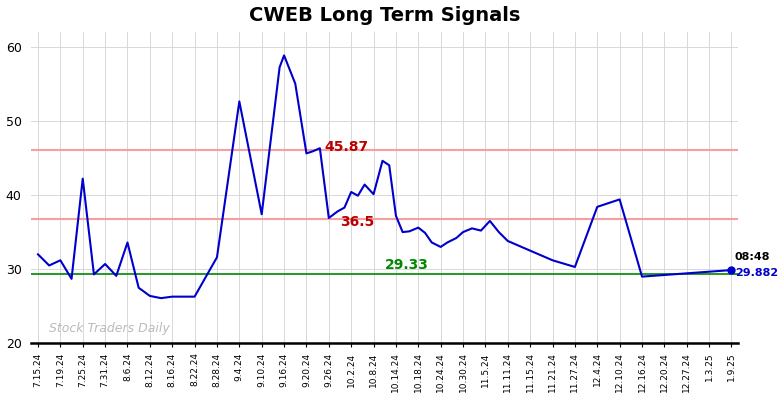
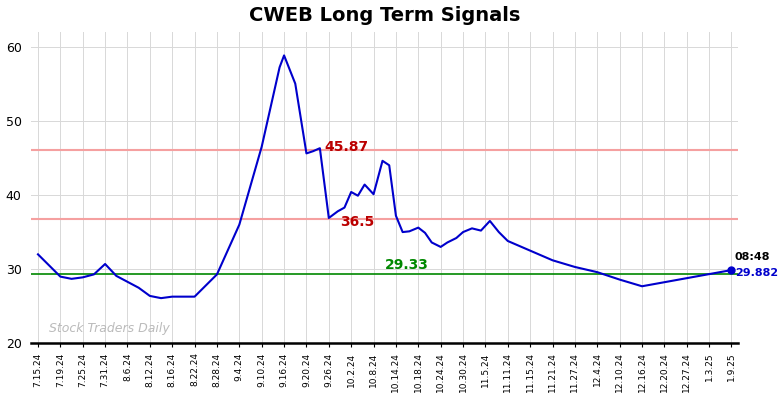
7.19.24: 31.2 -> 29.0
7.25.24: 42.2 -> 28.9
8.6.24: 33.6 -> 28.3
8.28.24: 31.6 -> 29.3
9.4.24: 52.6 -> 36.0
9.10.24: 37.4 -> 46.5
12.4.24: 38.4 -> 29.6
12.10.24: 39.4 -> 28.6
12.16.24: 29.0 -> 27.7
